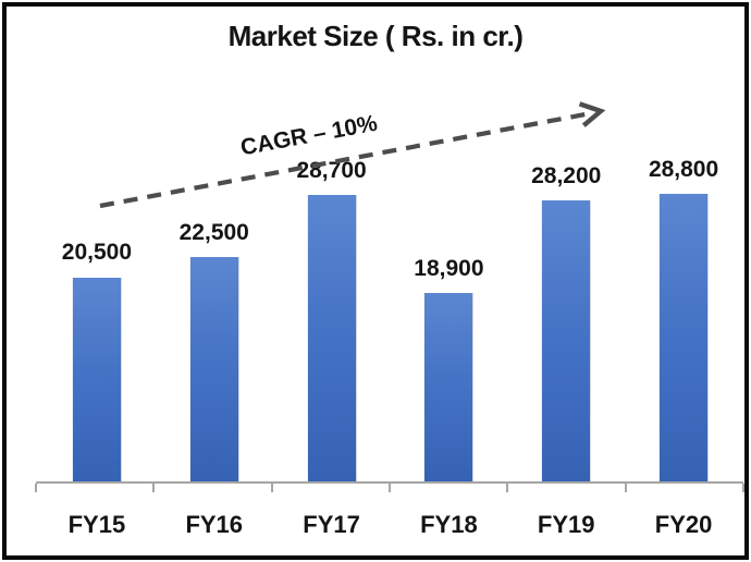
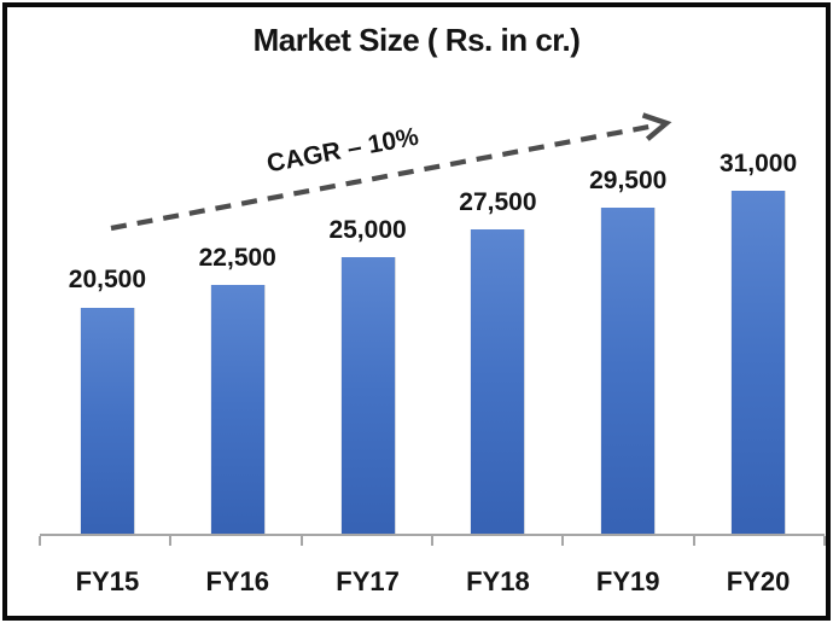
FY17: 28,700 -> 25,000
FY18: 18,900 -> 27,500
FY19: 28,200 -> 29,500
FY20: 28,800 -> 31,000
